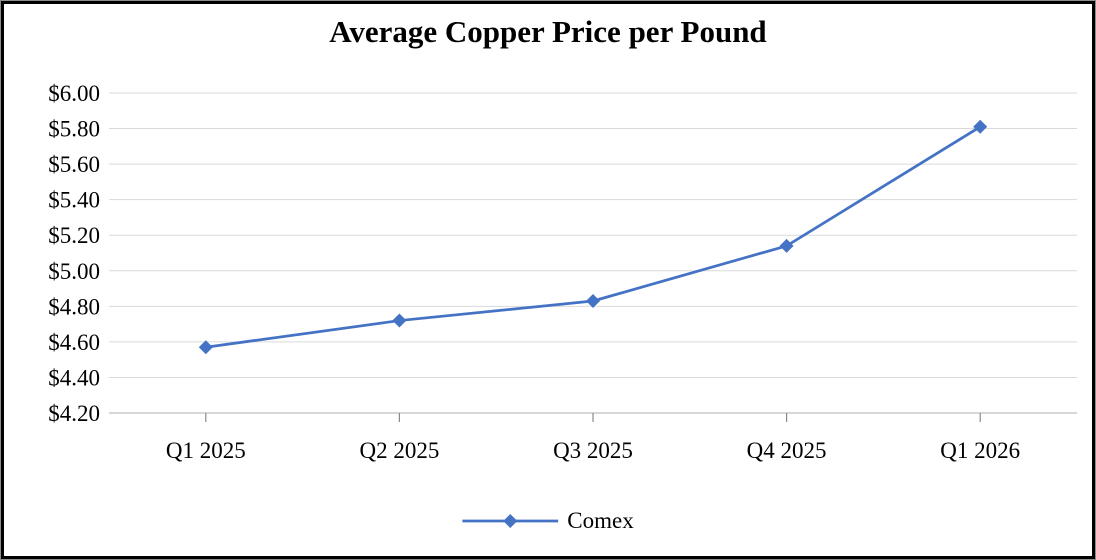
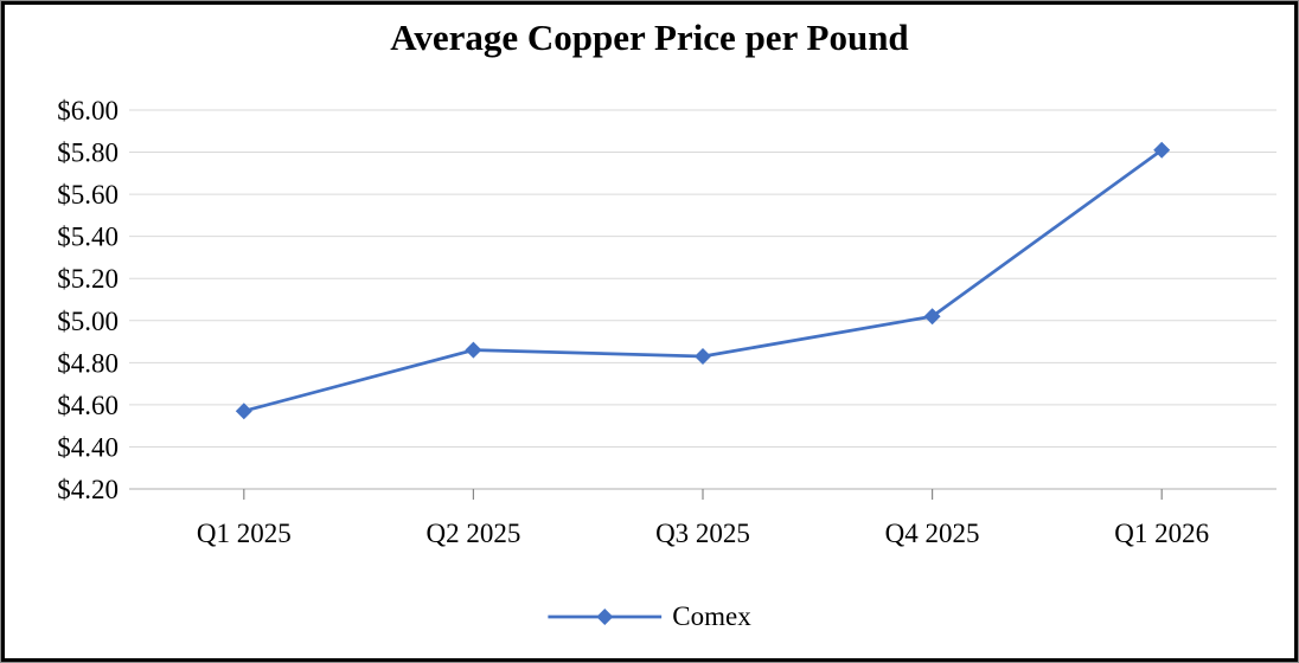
Q2 2025: $4.72 -> $4.86
Q4 2025: $5.14 -> $5.02
